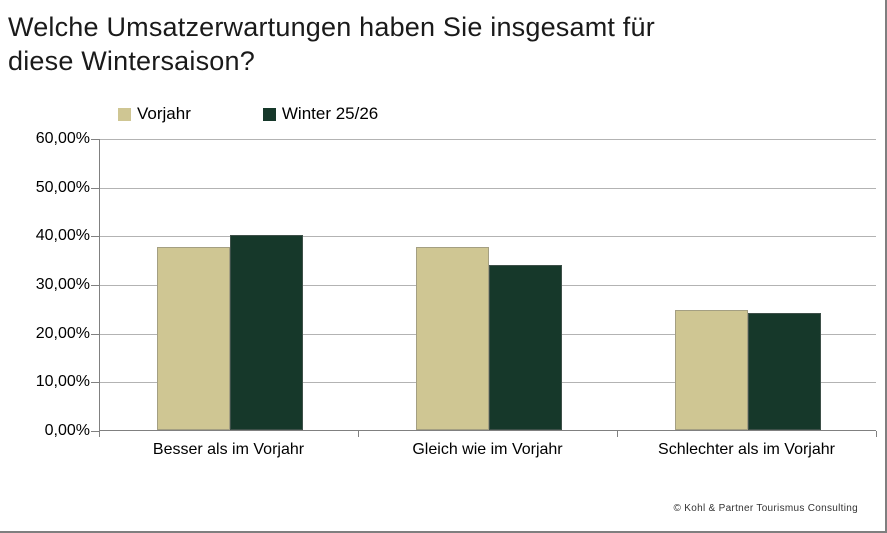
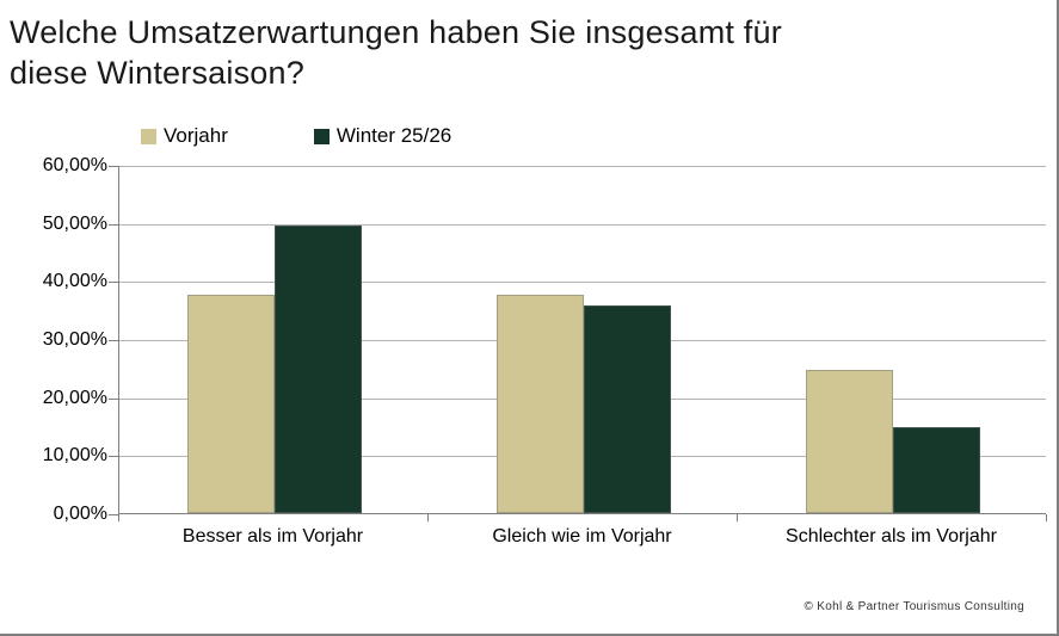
Winter 25/26/Besser als im Vorjahr: 40% -> 50%
Winter 25/26/Gleich wie im Vorjahr: 34% -> 36%
Winter 25/26/Schlechter als im Vorjahr: 24% -> 15%
